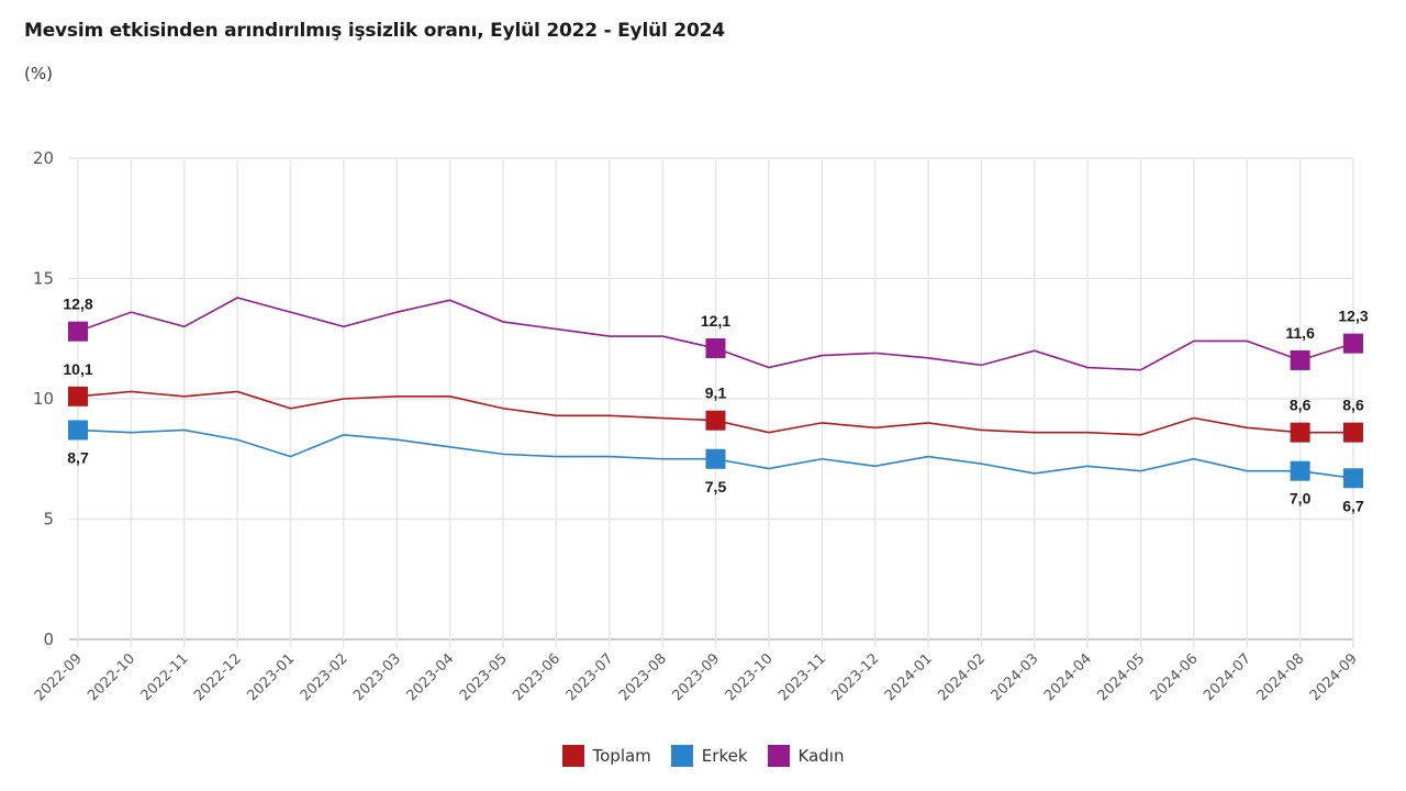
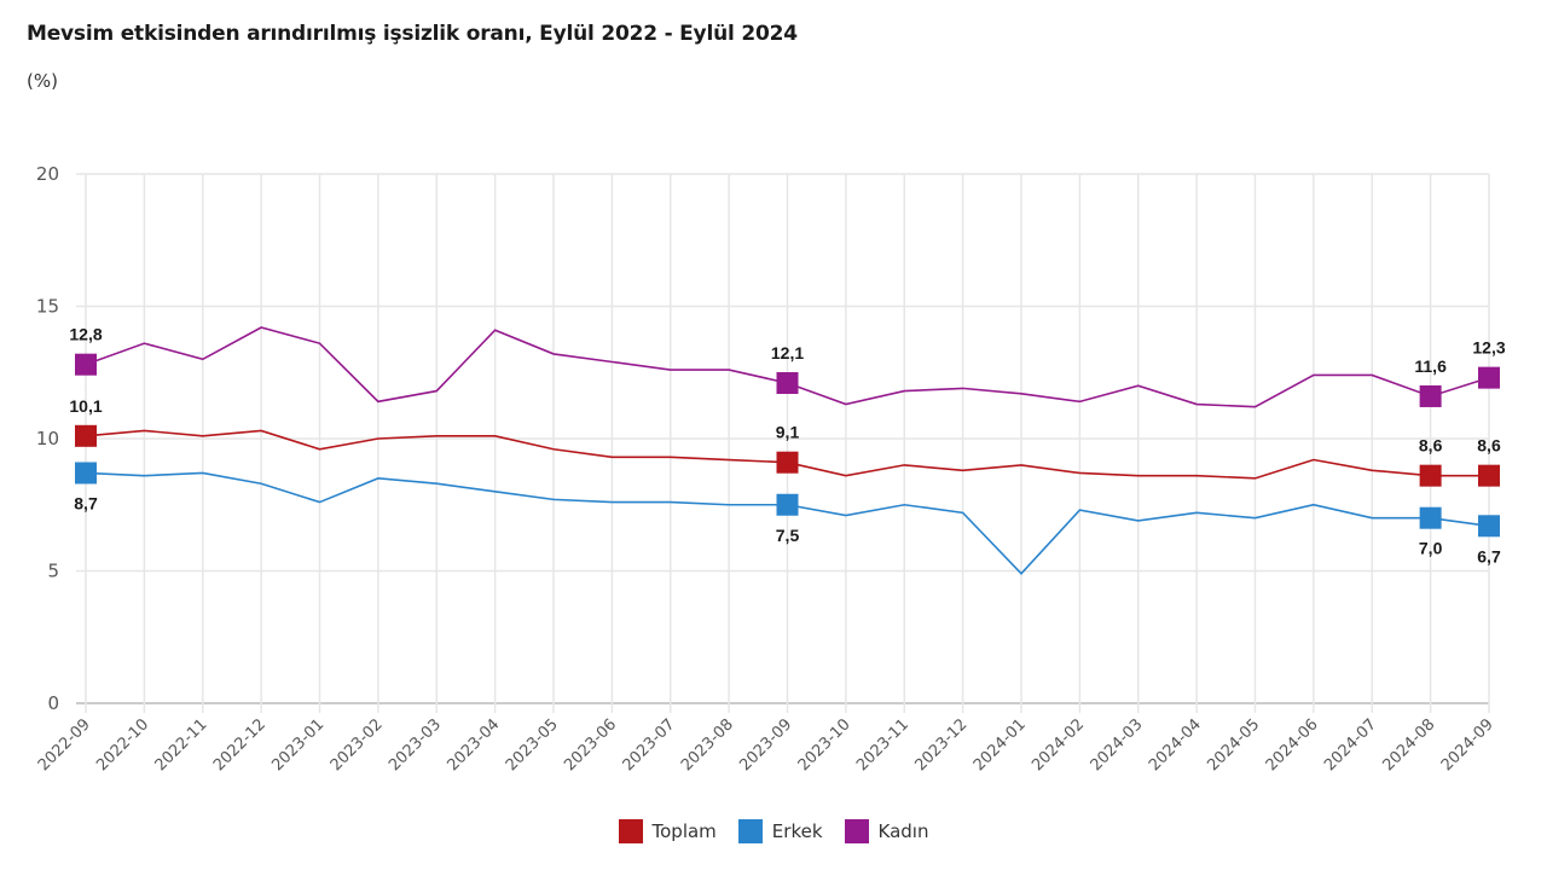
Kadın/2023-02: 13.0 -> 11.4
Kadın/2023-03: 13.6 -> 11.8
Erkek/2024-01: 7.6 -> 4.9
